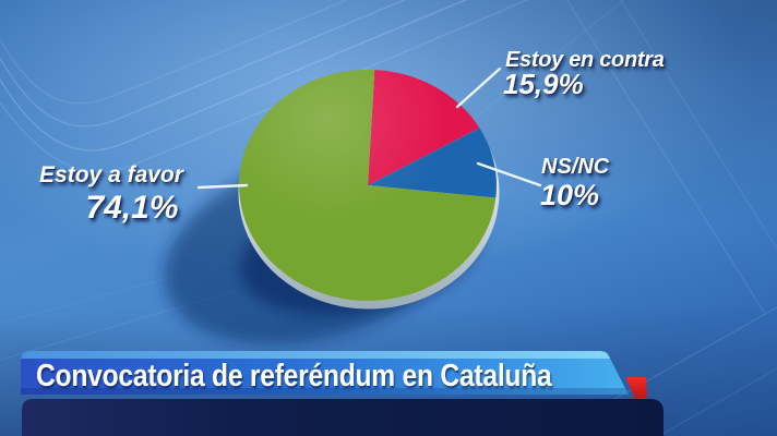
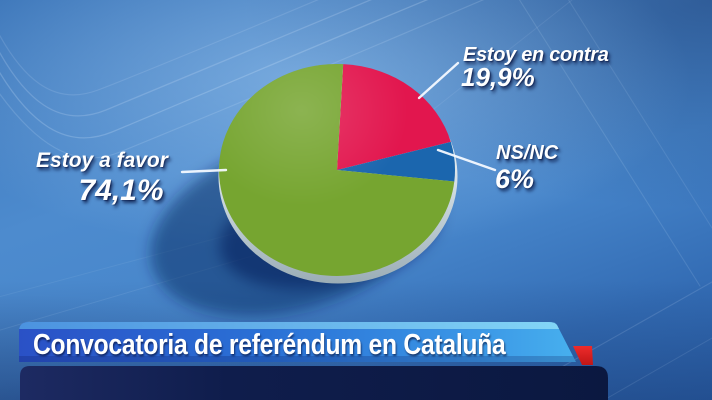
Estoy en contra: 15,9% -> 19,9%
NS/NC: 10% -> 6%
